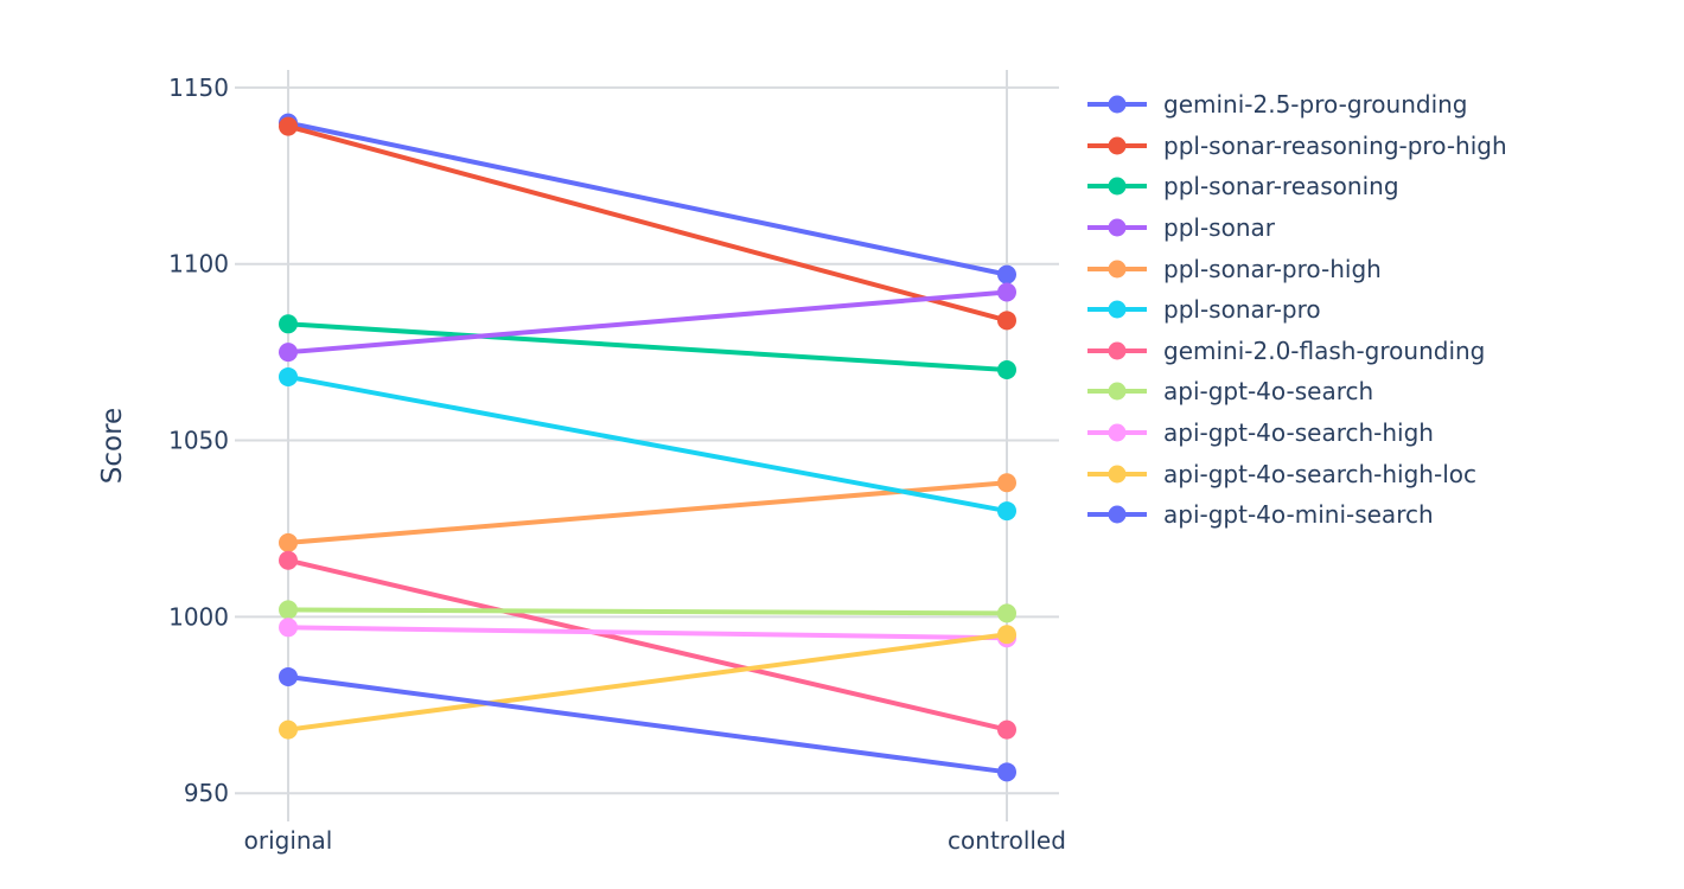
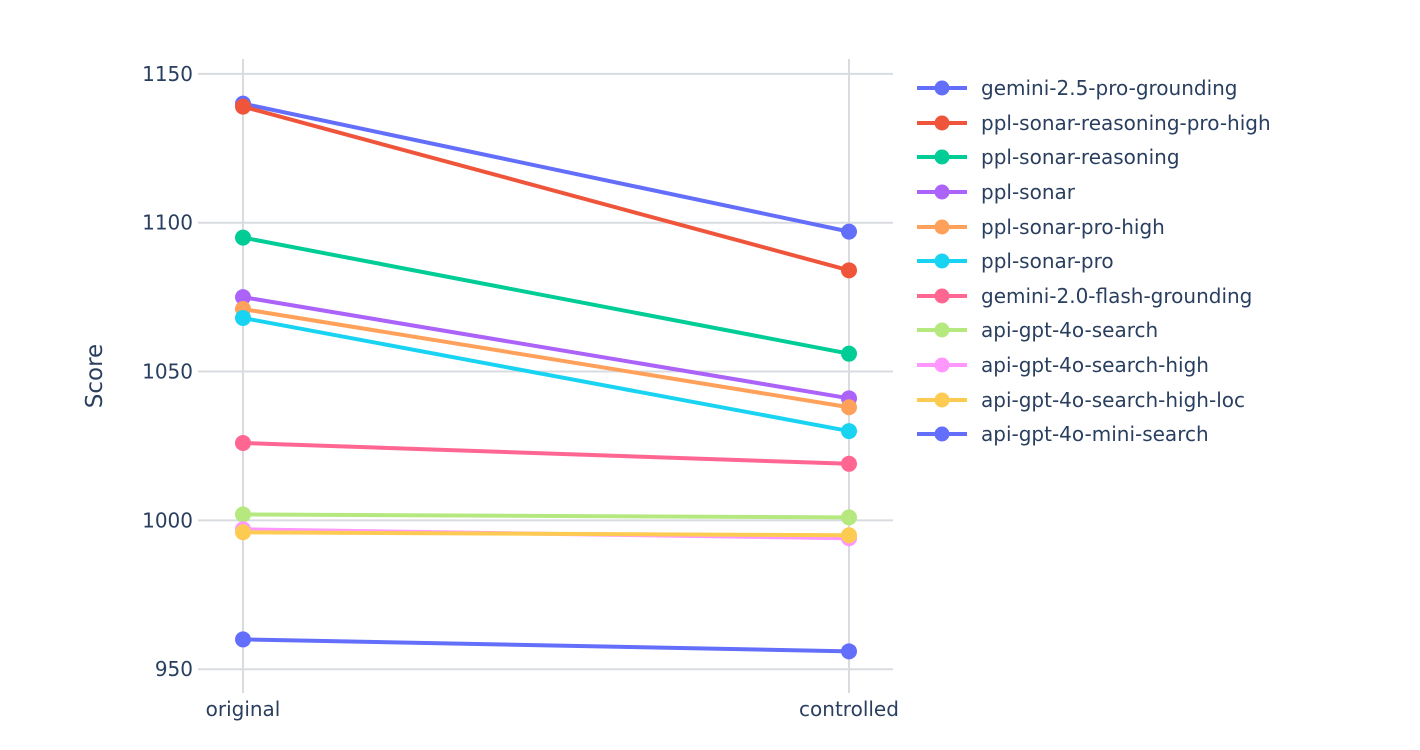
ppl-sonar-reasoning/original: 1083 -> 1095
ppl-sonar-pro-high/original: 1021 -> 1071
gemini-2.0-flash-grounding/original: 1016 -> 1026
api-gpt-4o-search-high-loc/original: 968 -> 996
api-gpt-4o-mini-search/original: 983 -> 960
ppl-sonar-reasoning/controlled: 1070 -> 1056
ppl-sonar/controlled: 1092 -> 1041
gemini-2.0-flash-grounding/controlled: 968 -> 1019
